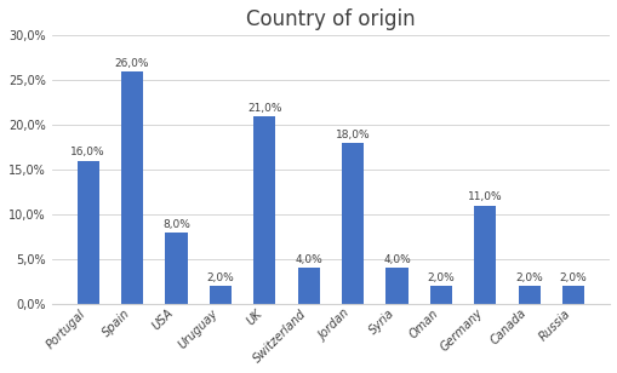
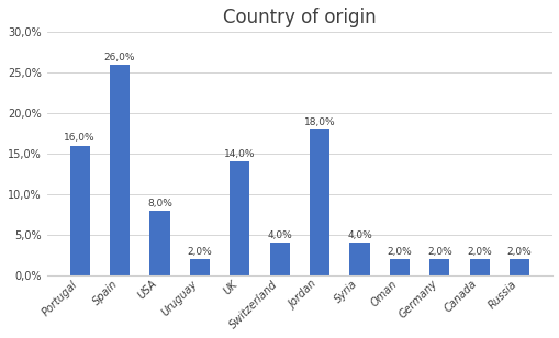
UK: 21,0% -> 14,0%
Germany: 11,0% -> 2,0%
